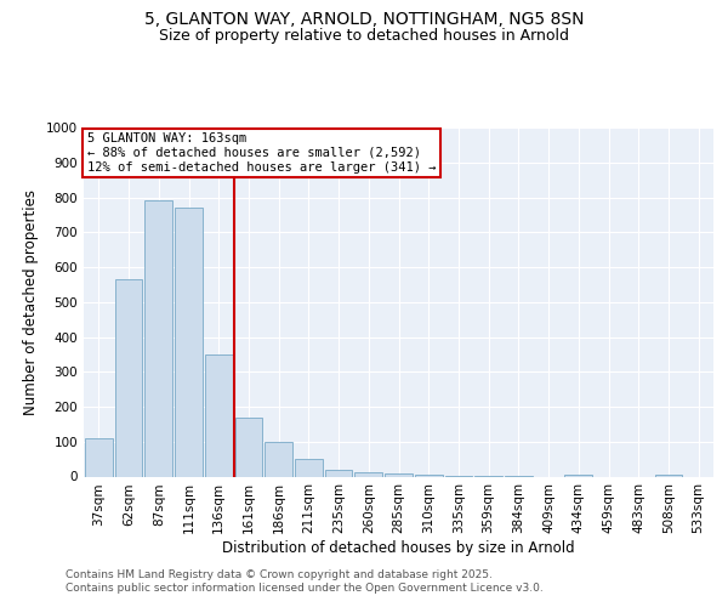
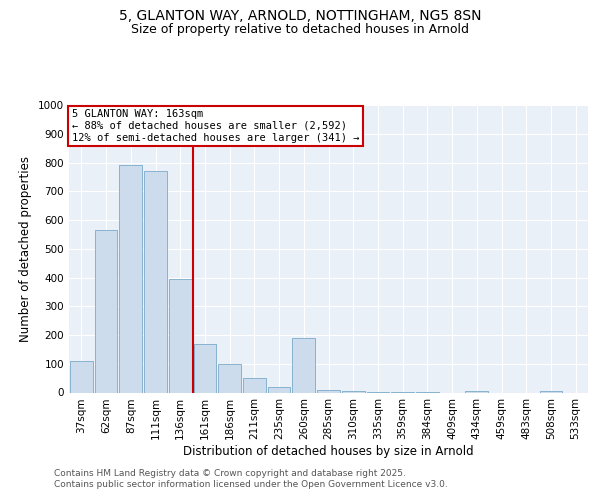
136sqm: 350 -> 395
260sqm: 13 -> 190
